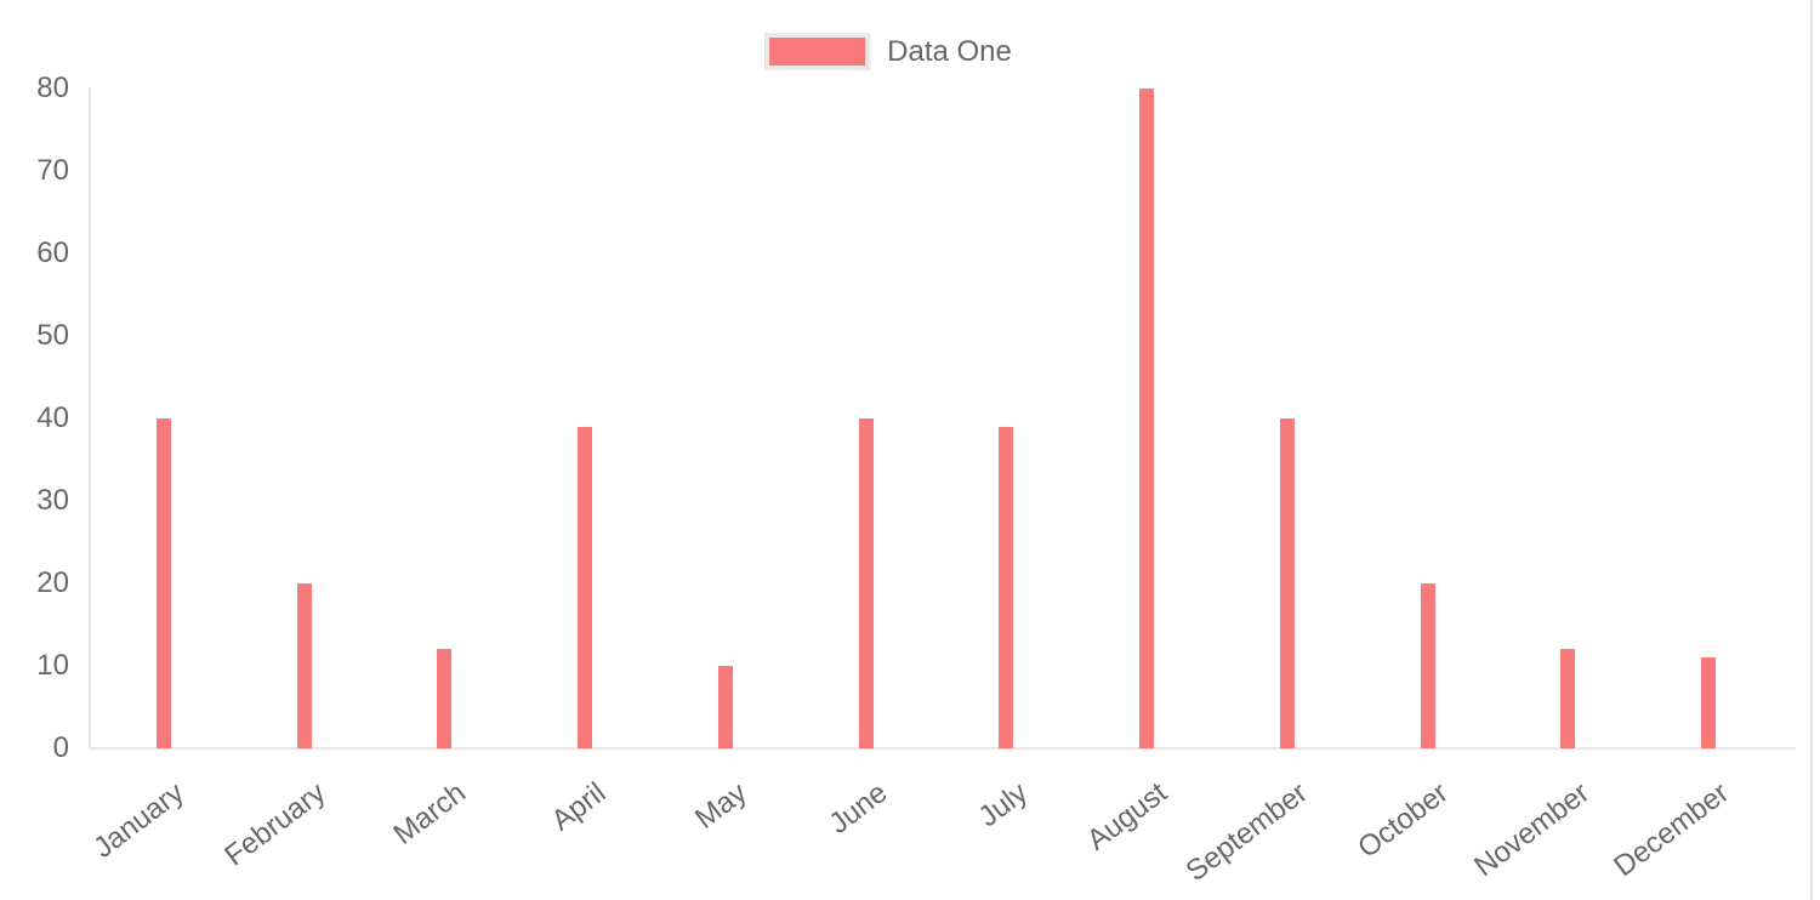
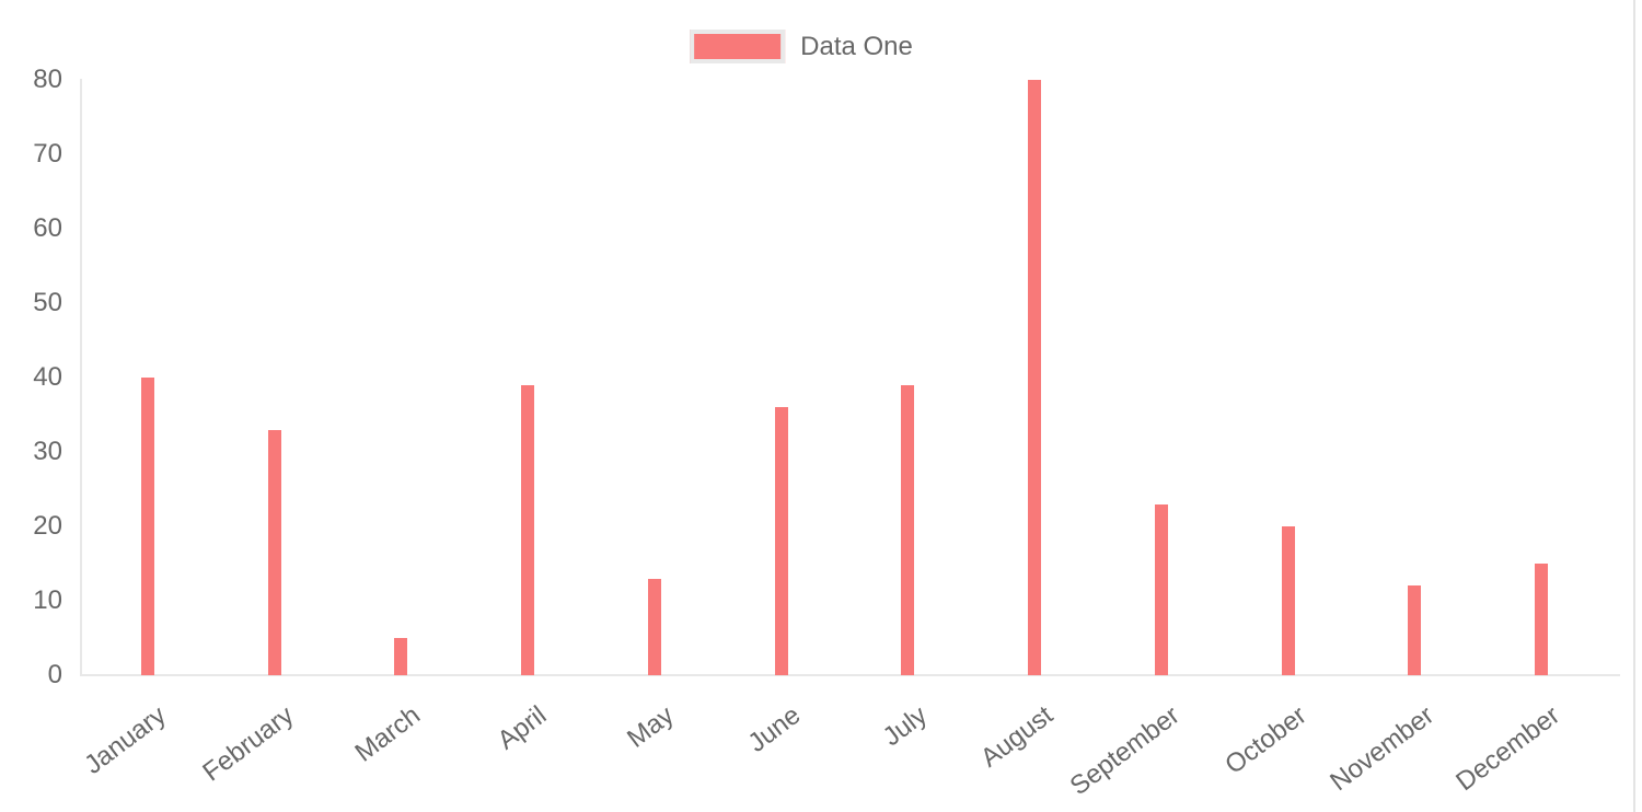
February: 20 -> 33
March: 12 -> 5
May: 10 -> 13
June: 40 -> 36
September: 40 -> 23
December: 11 -> 15
